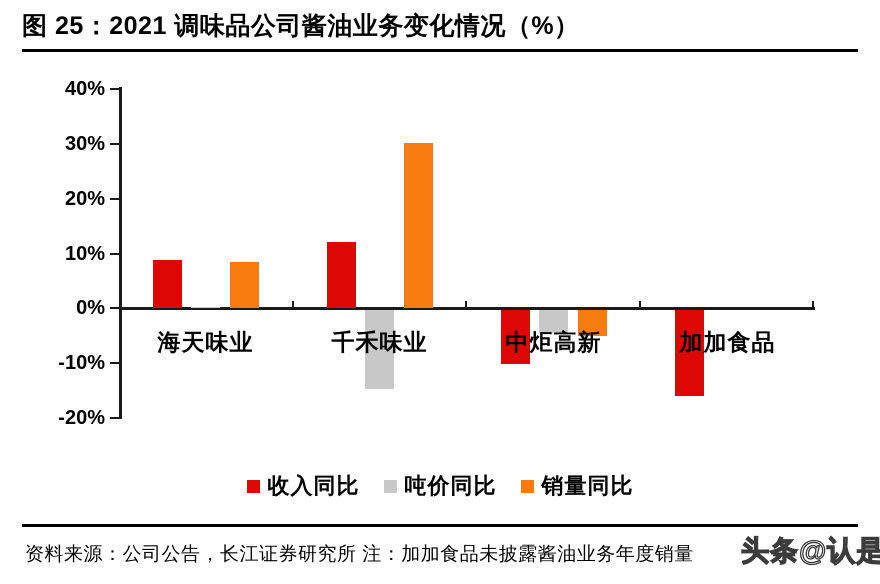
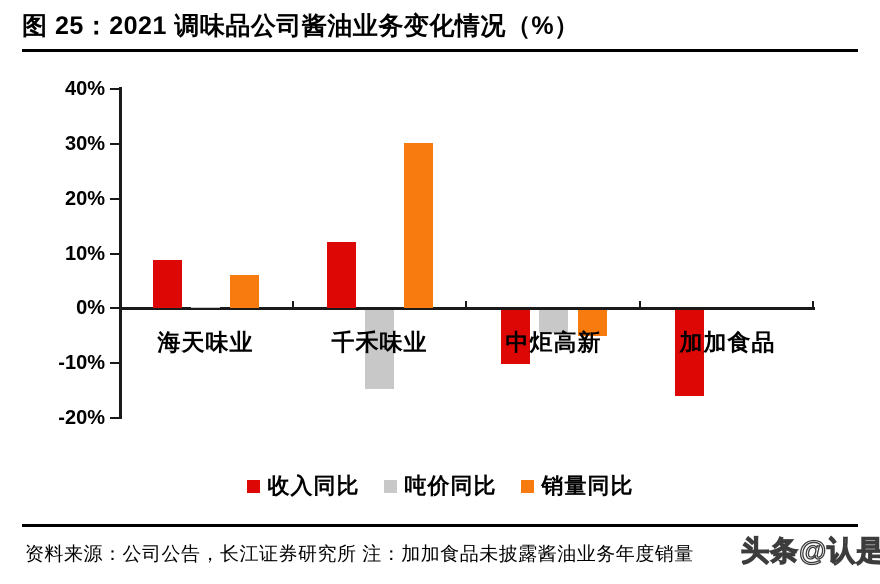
销量同比/海天味业: 8% -> 6%
